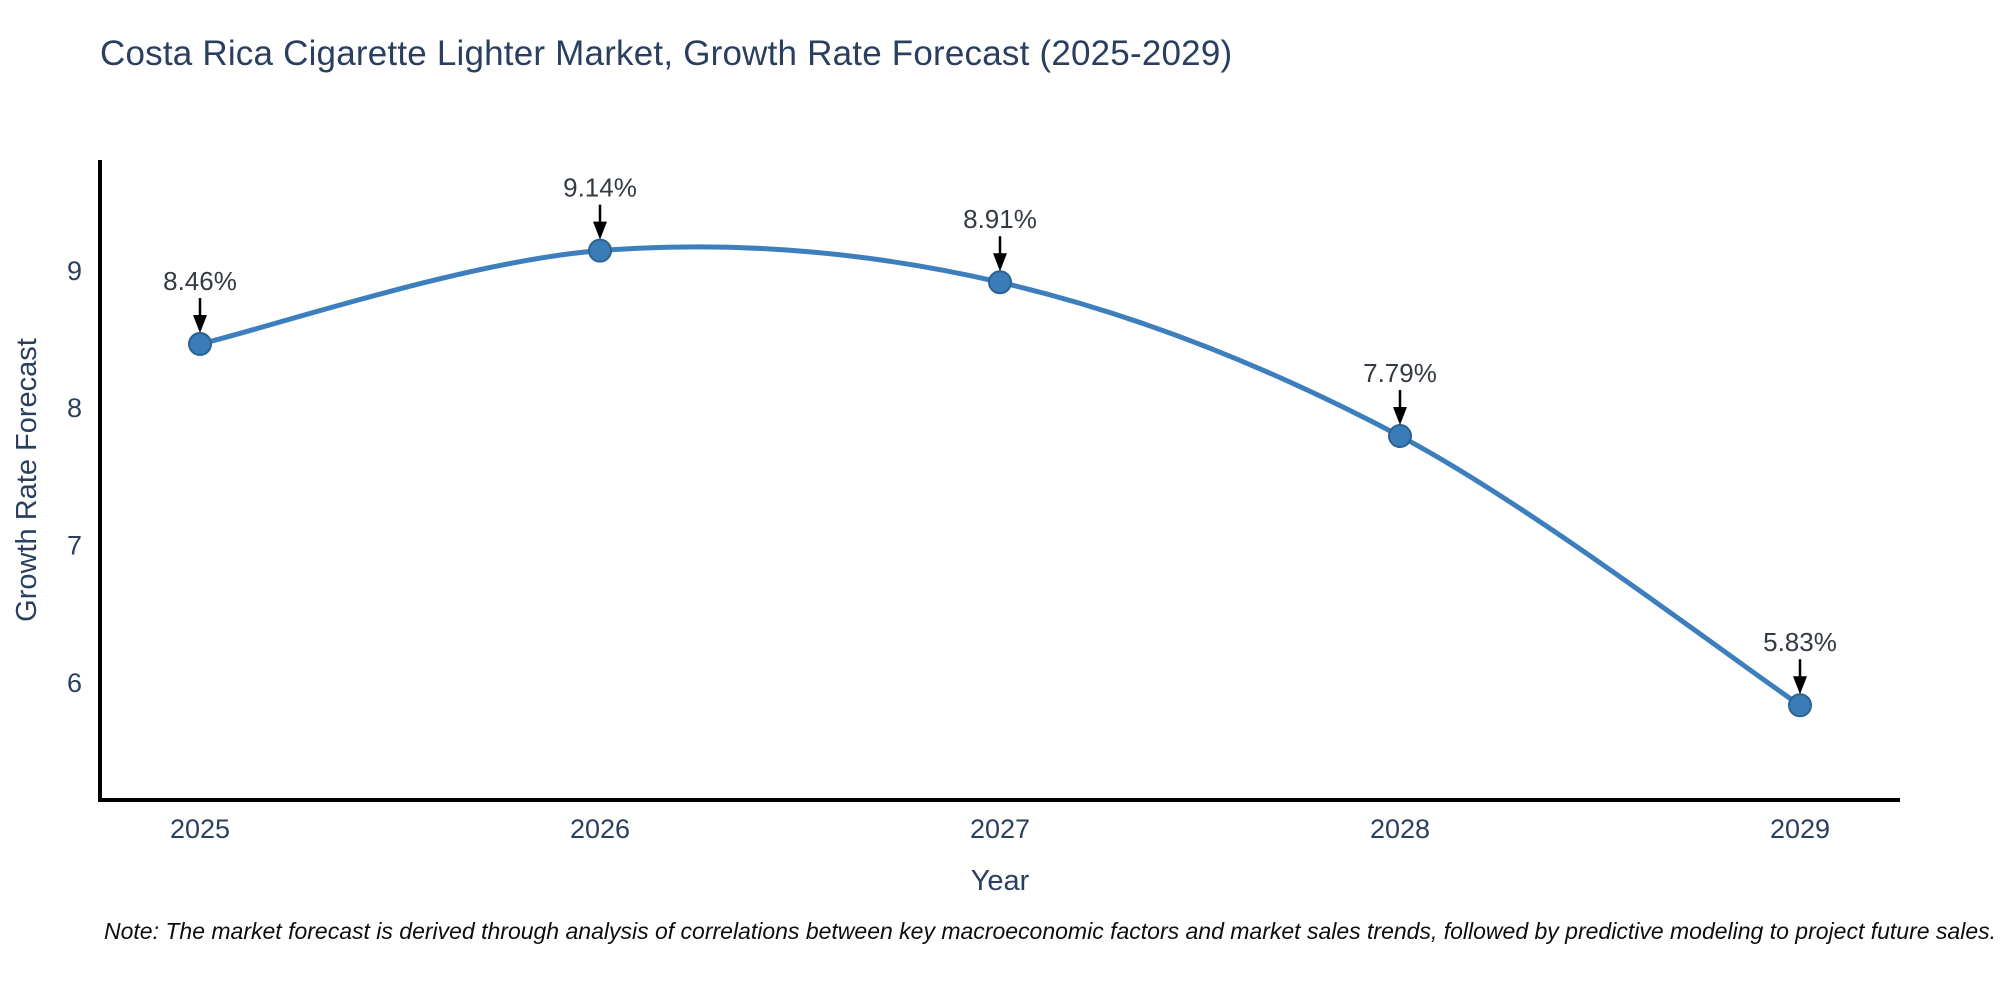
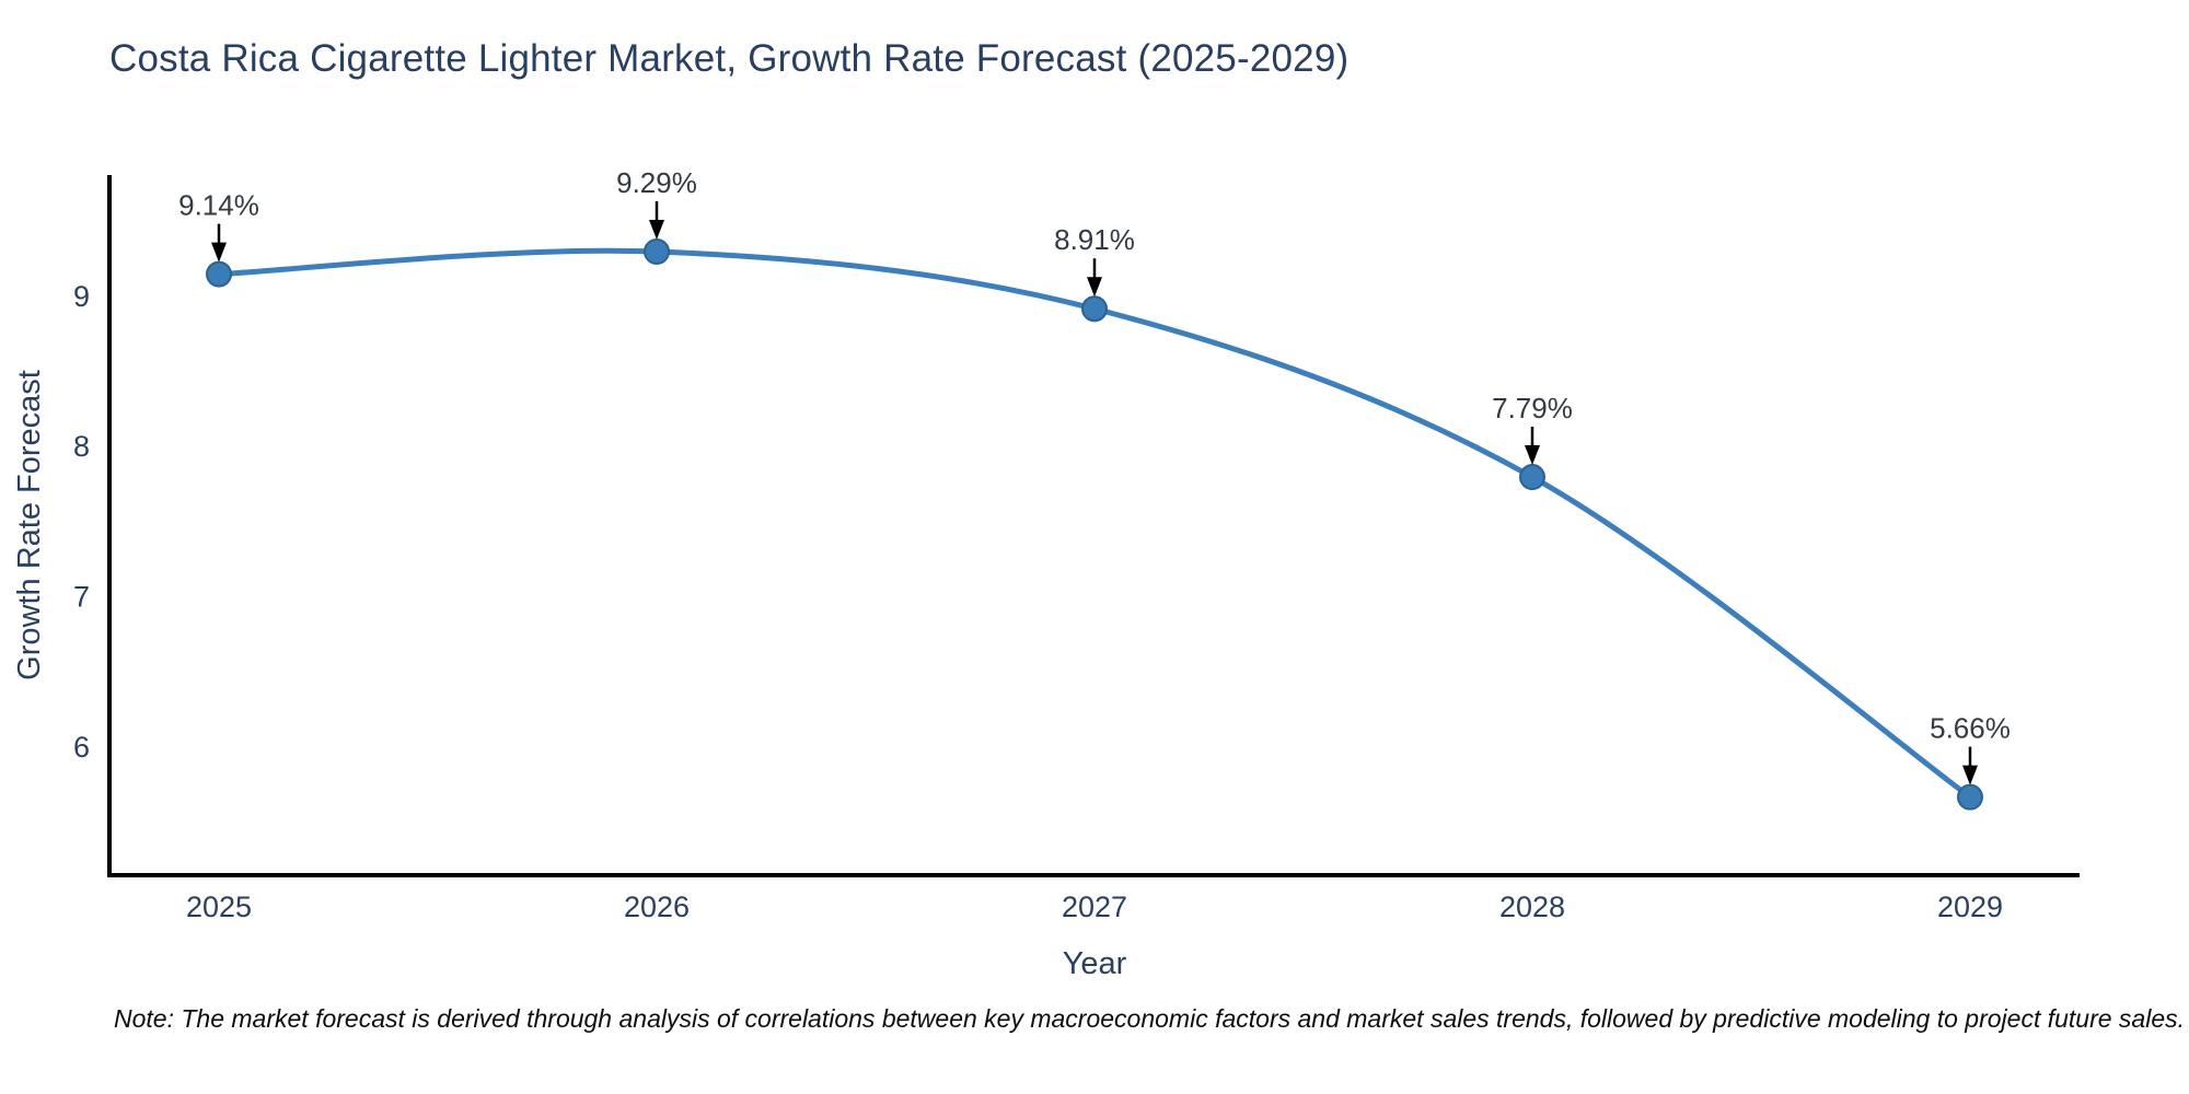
2025: 8.46% -> 9.14%
2026: 9.14% -> 9.29%
2029: 5.83% -> 5.66%
